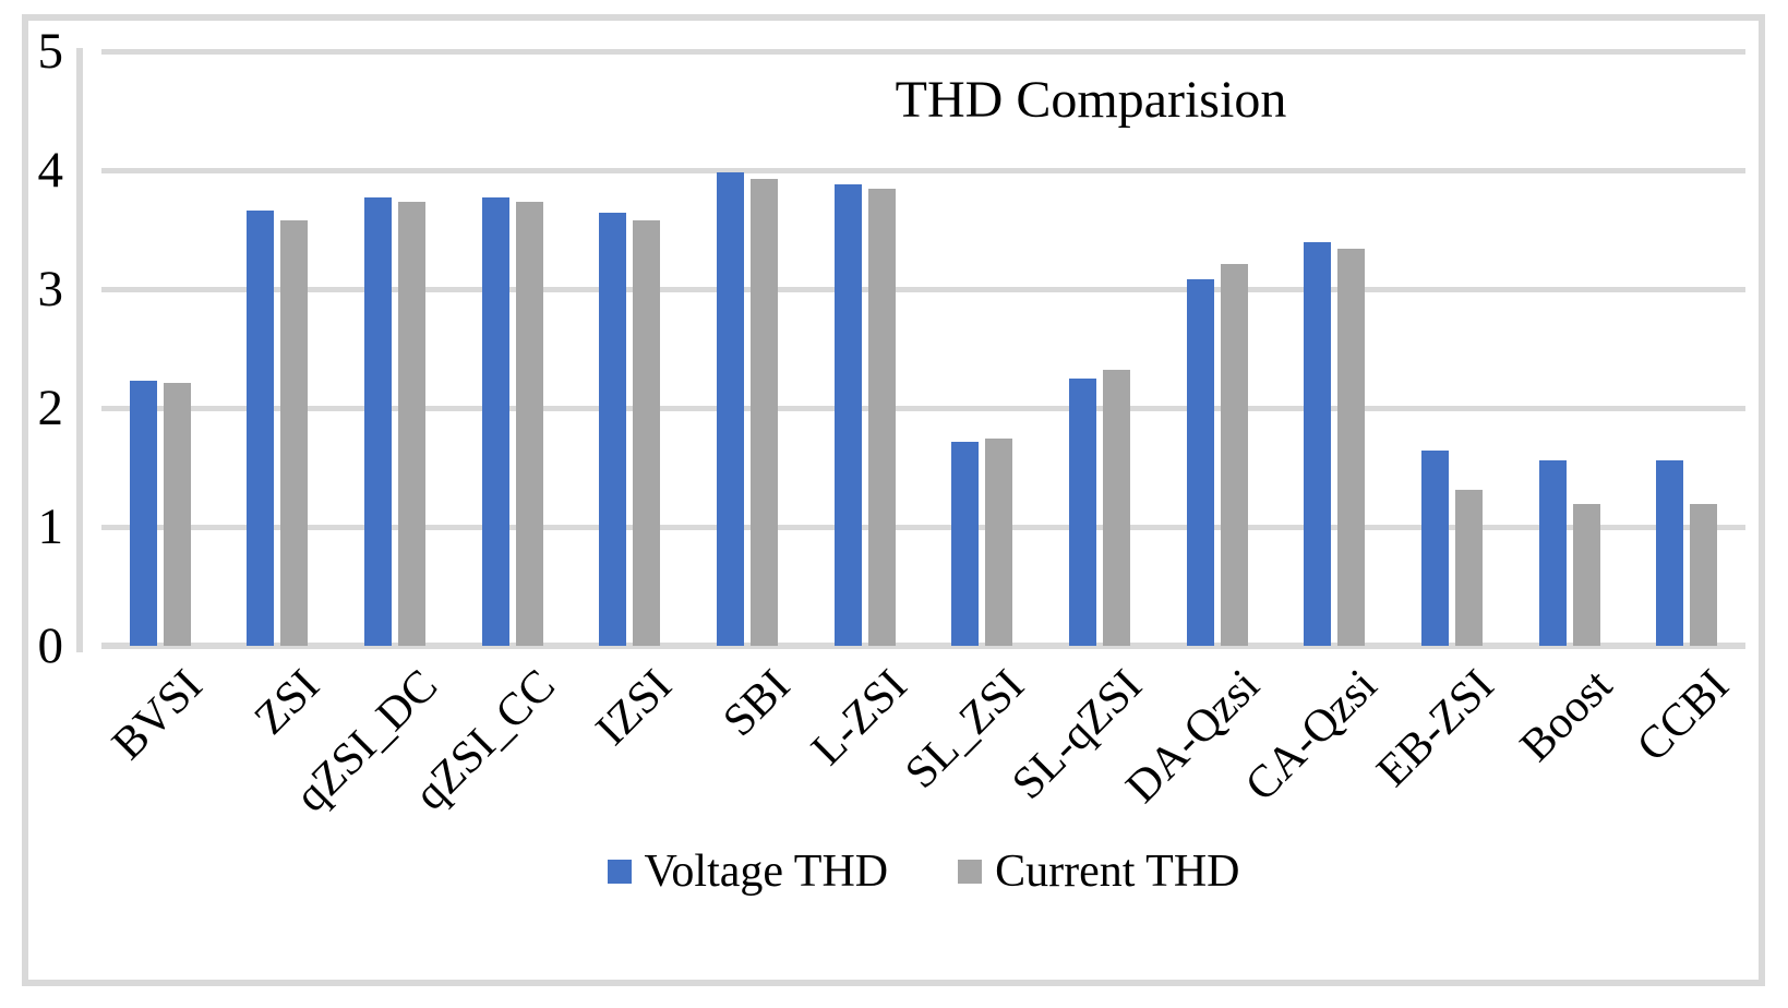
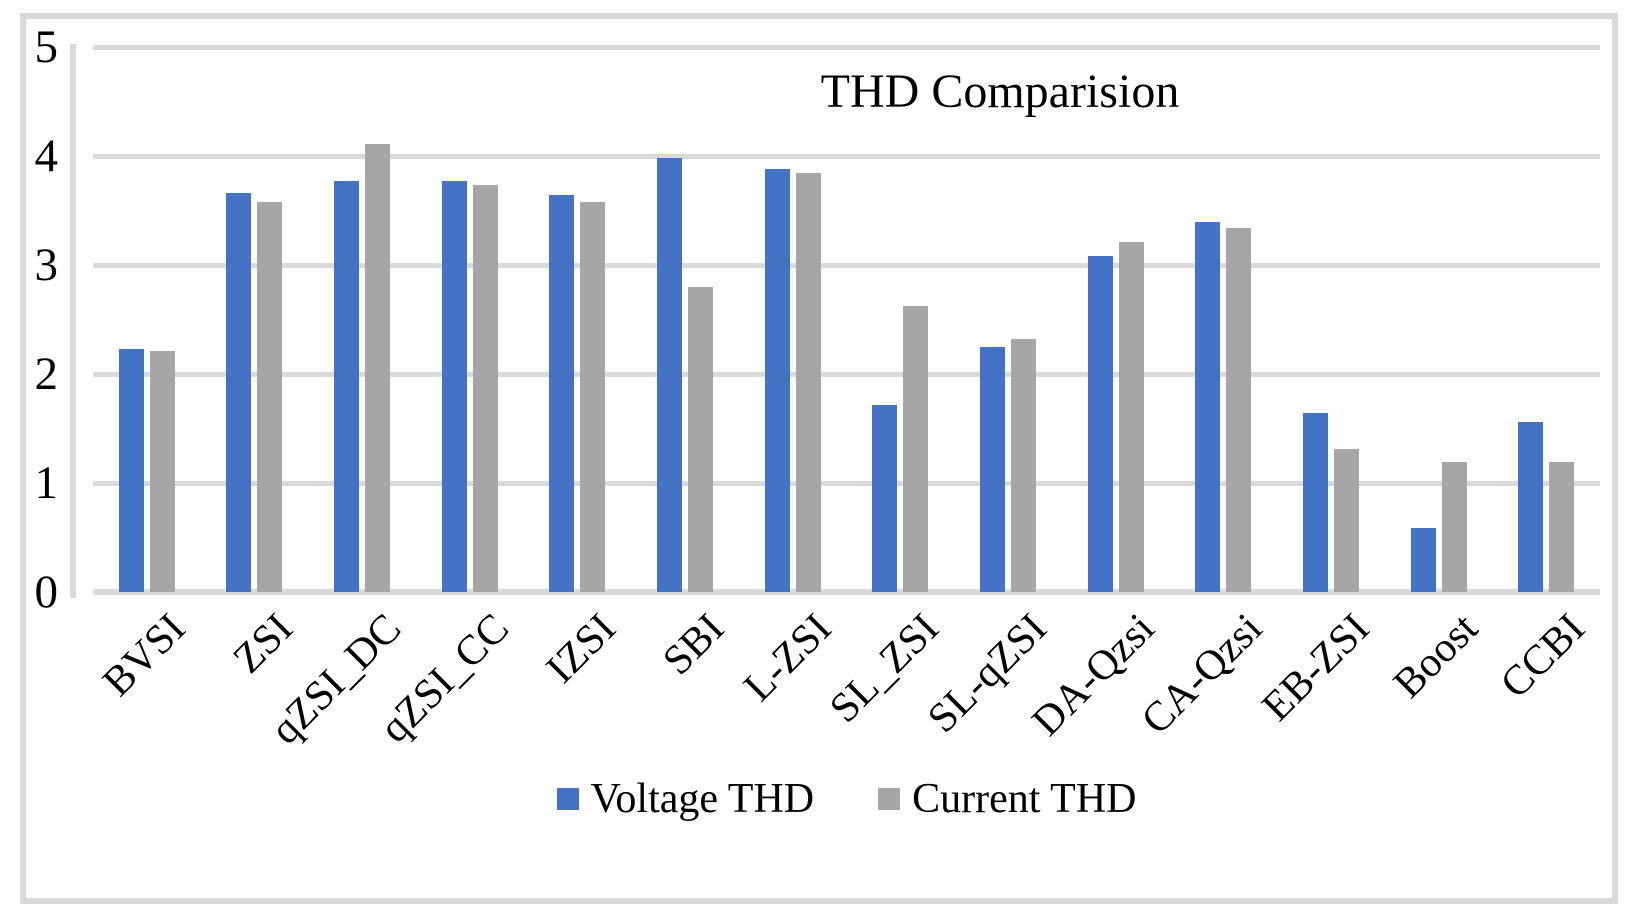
Current THD/qZSI_DC: 3.73 -> 4.11
Current THD/SBI: 3.93 -> 2.80
Current THD/SL_ZSI: 1.74 -> 2.62
Voltage THD/Boost: 1.56 -> 0.59
